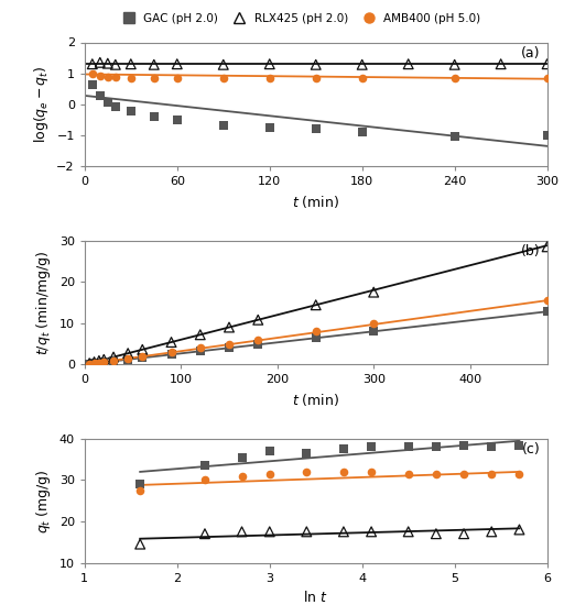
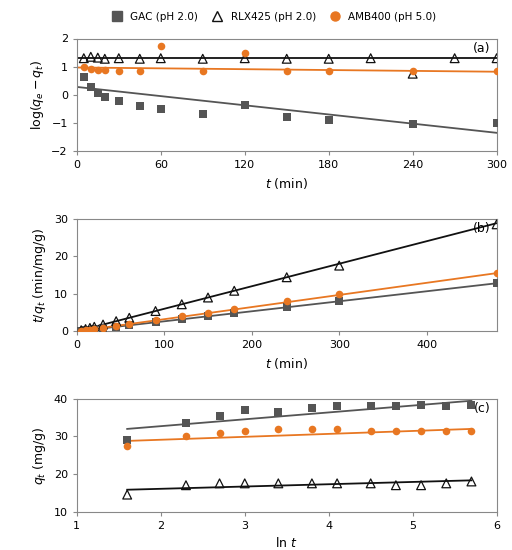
AMB400 (pH 5.0)/60: 0.86 -> 1.75
GAC (pH 2.0)/120: -0.75 -> -0.35
AMB400 (pH 5.0)/120: 0.86 -> 1.50
RLX425 (pH 2.0)/240: 1.28 -> 0.75
